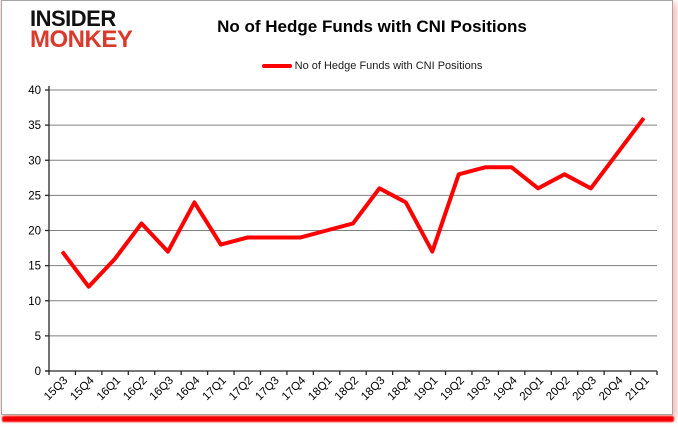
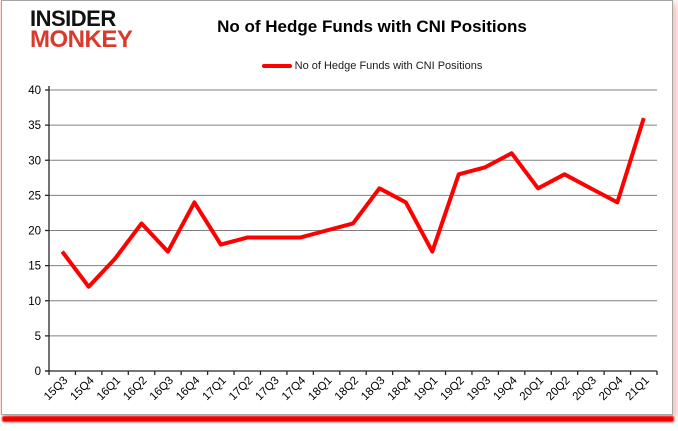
19Q4: 29 -> 31
20Q4: 31 -> 24
